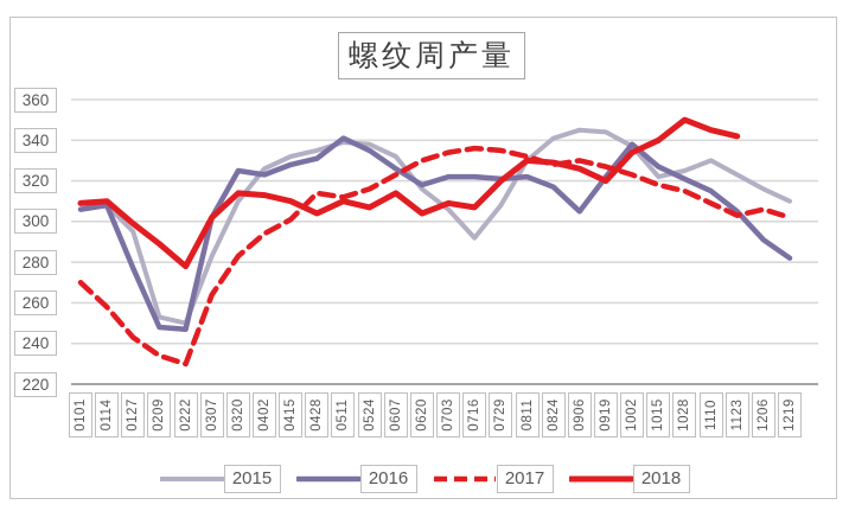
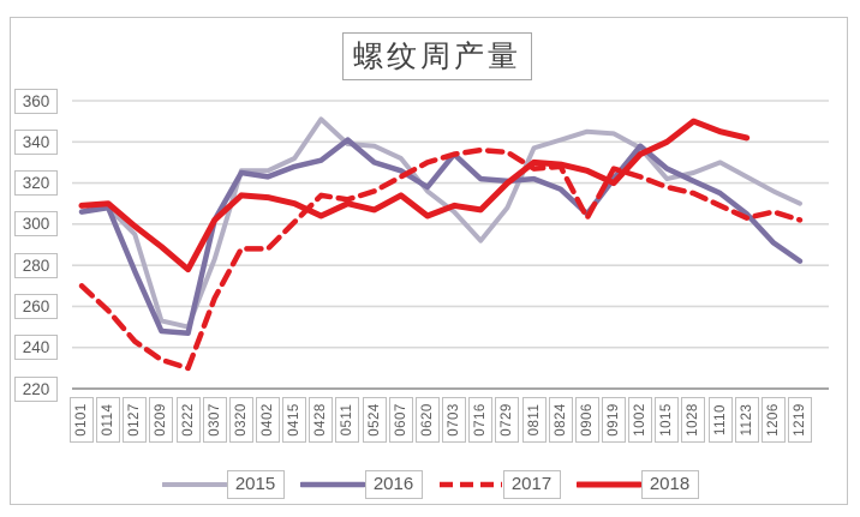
2015/0320: 310 -> 326
2017/0320: 283 -> 288
2017/0402: 294 -> 288
2015/0428: 335 -> 351
2016/0524: 335 -> 330
2016/0703: 322 -> 334
2015/0811: 330 -> 337
2017/0811: 332 -> 327
2017/0906: 330 -> 303
